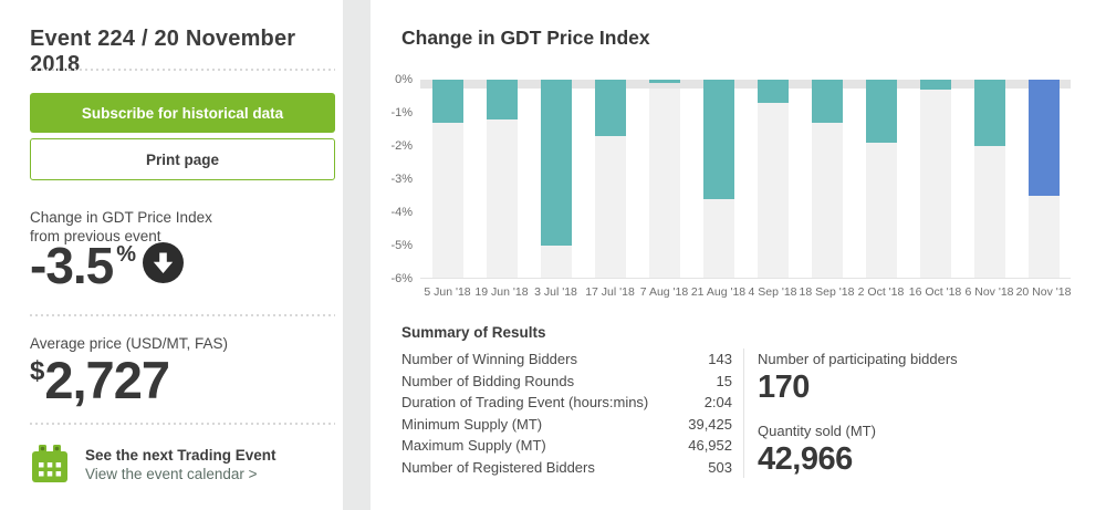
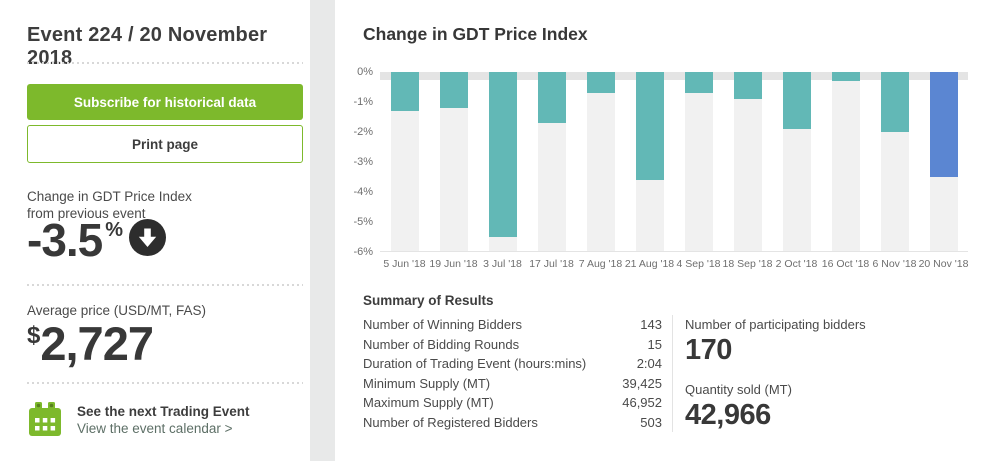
3 Jul '18: -5.0% -> -5.5%
7 Aug '18: -0.1% -> -0.7%
18 Sep '18: -1.3% -> -0.9%
